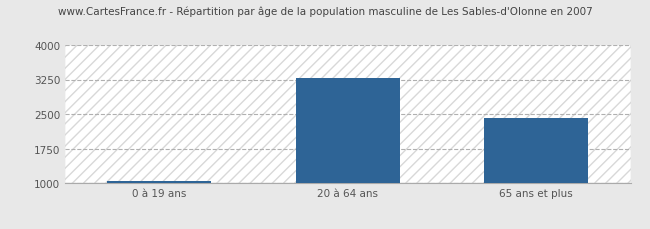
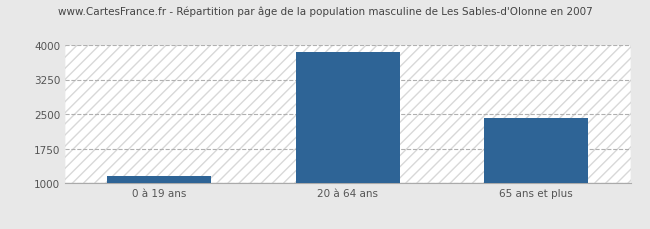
0 à 19 ans: 1040 -> 1150
20 à 64 ans: 3290 -> 3850
